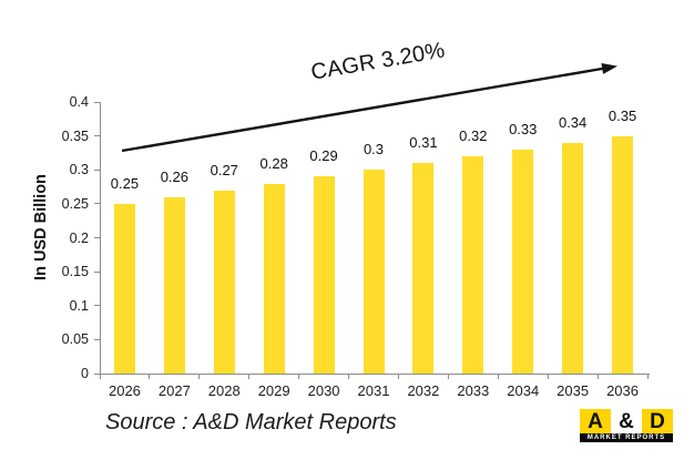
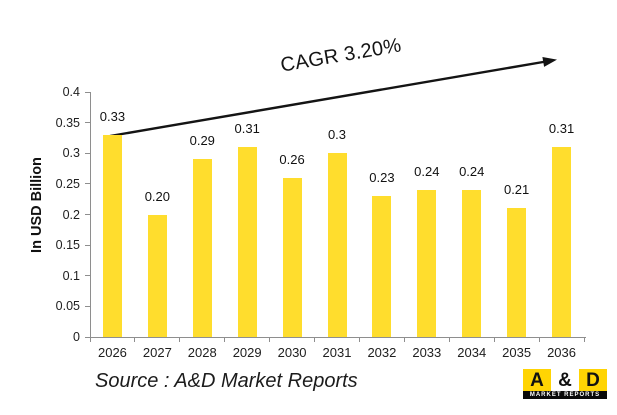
2026: 0.25 -> 0.33
2027: 0.26 -> 0.20
2028: 0.27 -> 0.29
2029: 0.28 -> 0.31
2030: 0.29 -> 0.26
2032: 0.31 -> 0.23
2033: 0.32 -> 0.24
2034: 0.33 -> 0.24
2035: 0.34 -> 0.21
2036: 0.35 -> 0.31
